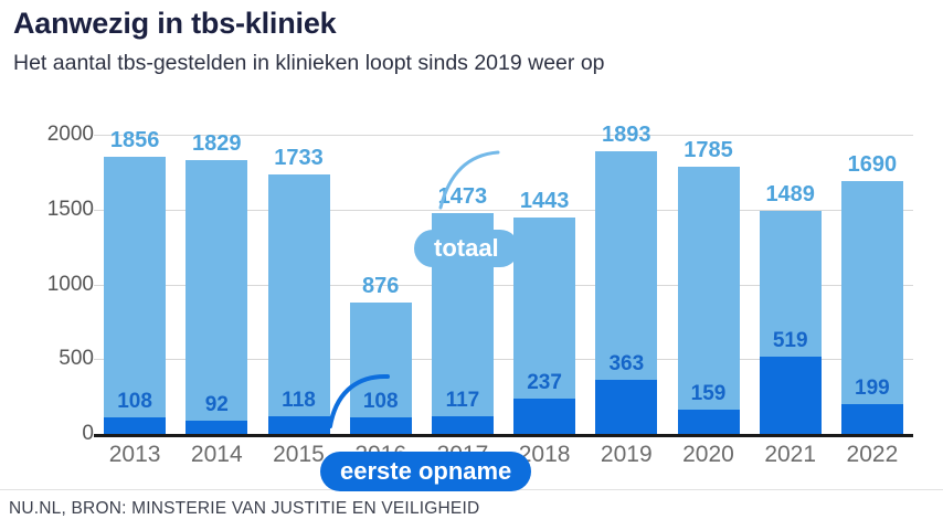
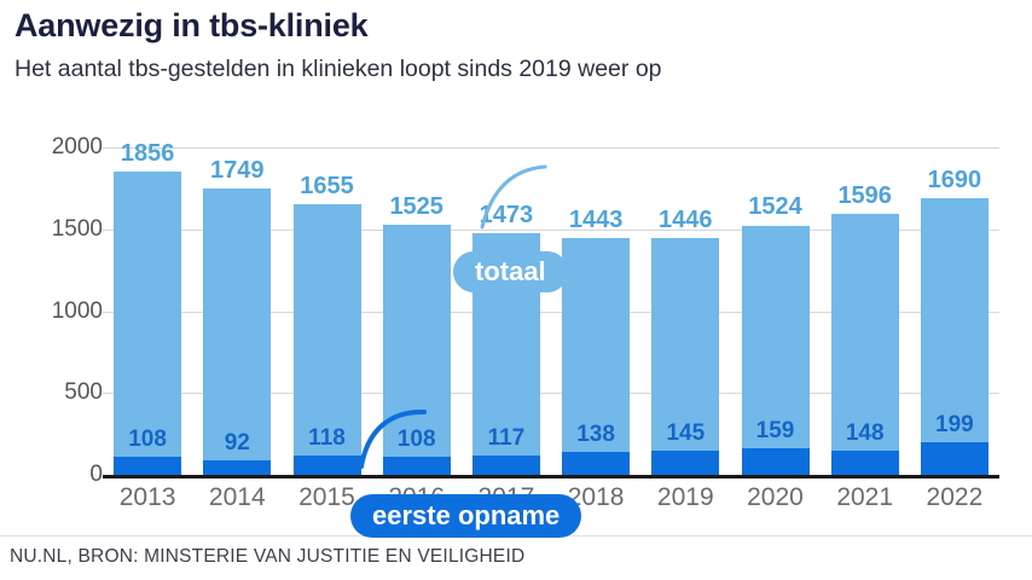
totaal/2014: 1829 -> 1749
totaal/2015: 1733 -> 1655
totaal/2016: 876 -> 1525
eerste opname/2018: 237 -> 138
totaal/2019: 1893 -> 1446
eerste opname/2019: 363 -> 145
totaal/2020: 1785 -> 1524
totaal/2021: 1489 -> 1596
eerste opname/2021: 519 -> 148
